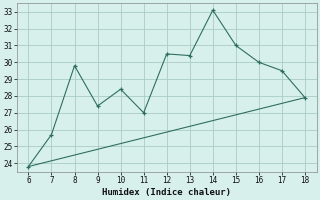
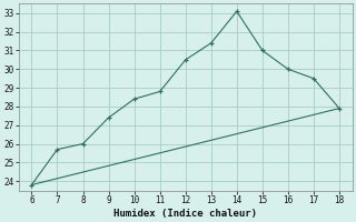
8: 29.8 -> 26.0
11: 27.0 -> 28.8
13: 30.4 -> 31.4
